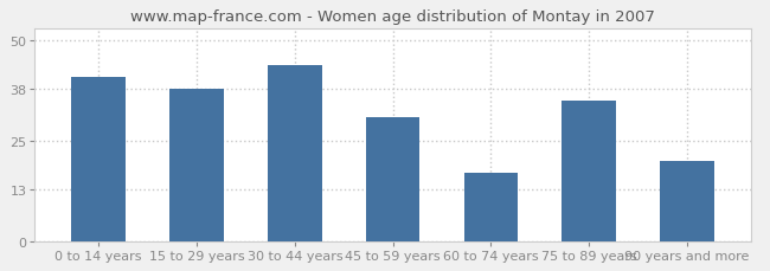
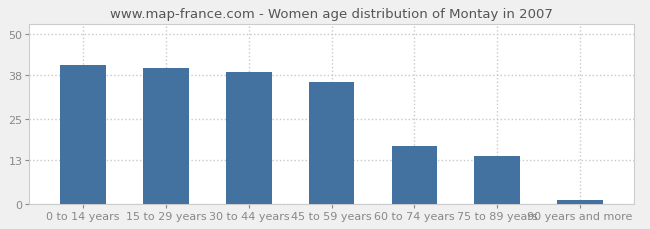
15 to 29 years: 38 -> 40
30 to 44 years: 44 -> 39
45 to 59 years: 31 -> 36
75 to 89 years: 35 -> 14
90 years and more: 20 -> 1
